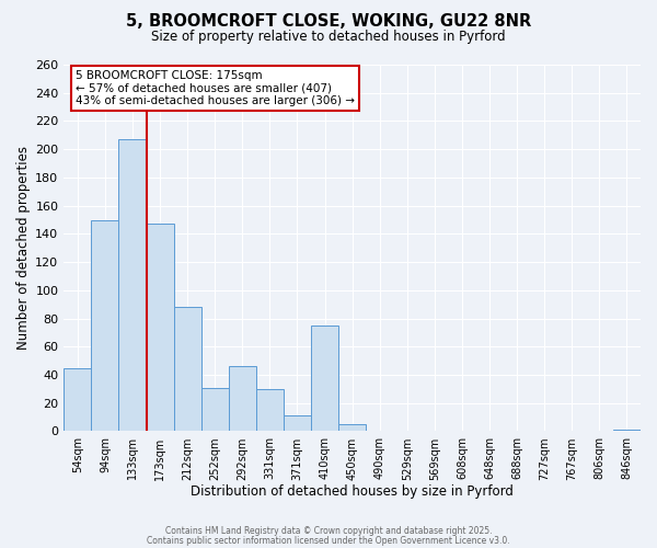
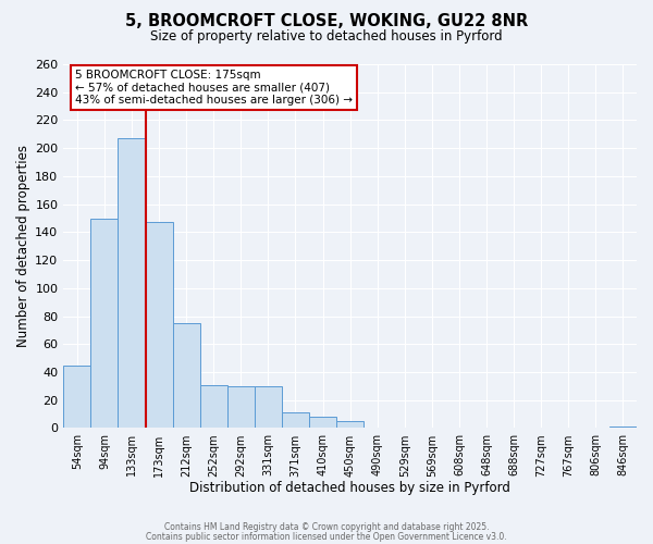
212sqm: 88 -> 75
292sqm: 46 -> 30
410sqm: 75 -> 8
